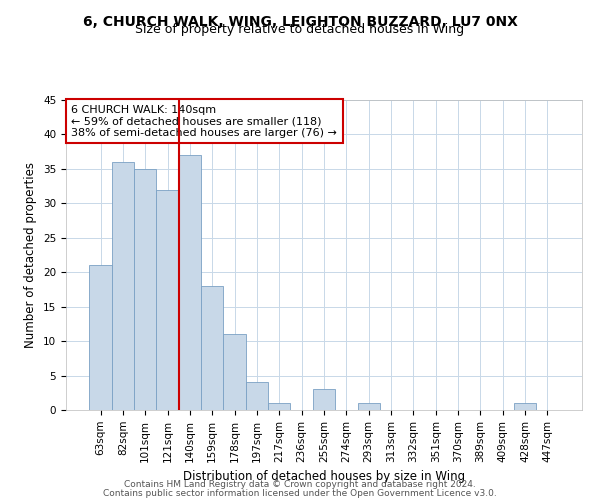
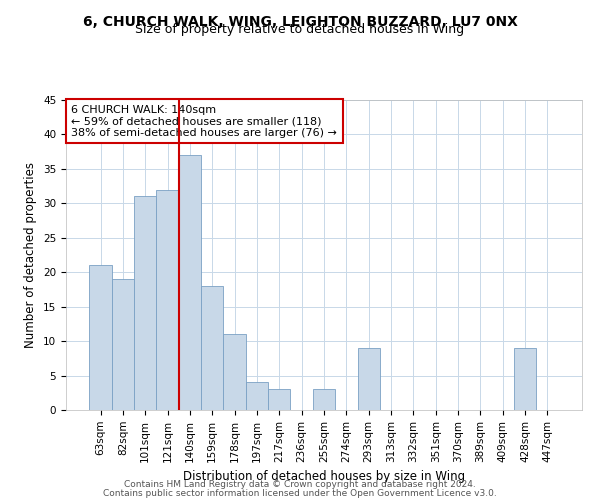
82sqm: 36 -> 19
101sqm: 35 -> 31
217sqm: 1 -> 3
293sqm: 1 -> 9
428sqm: 1 -> 9
